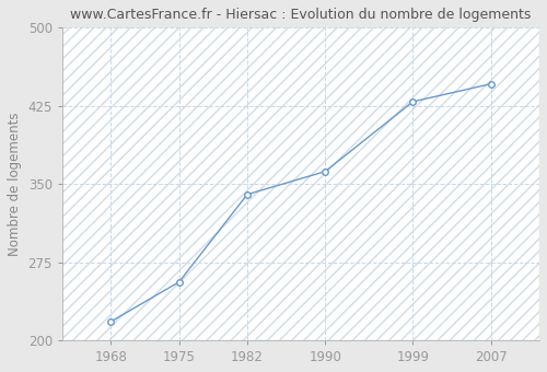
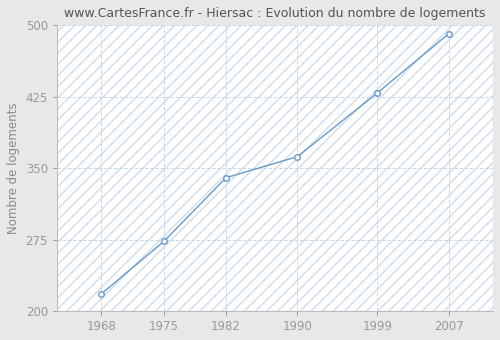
1975: 256 -> 273
2007: 446 -> 491
